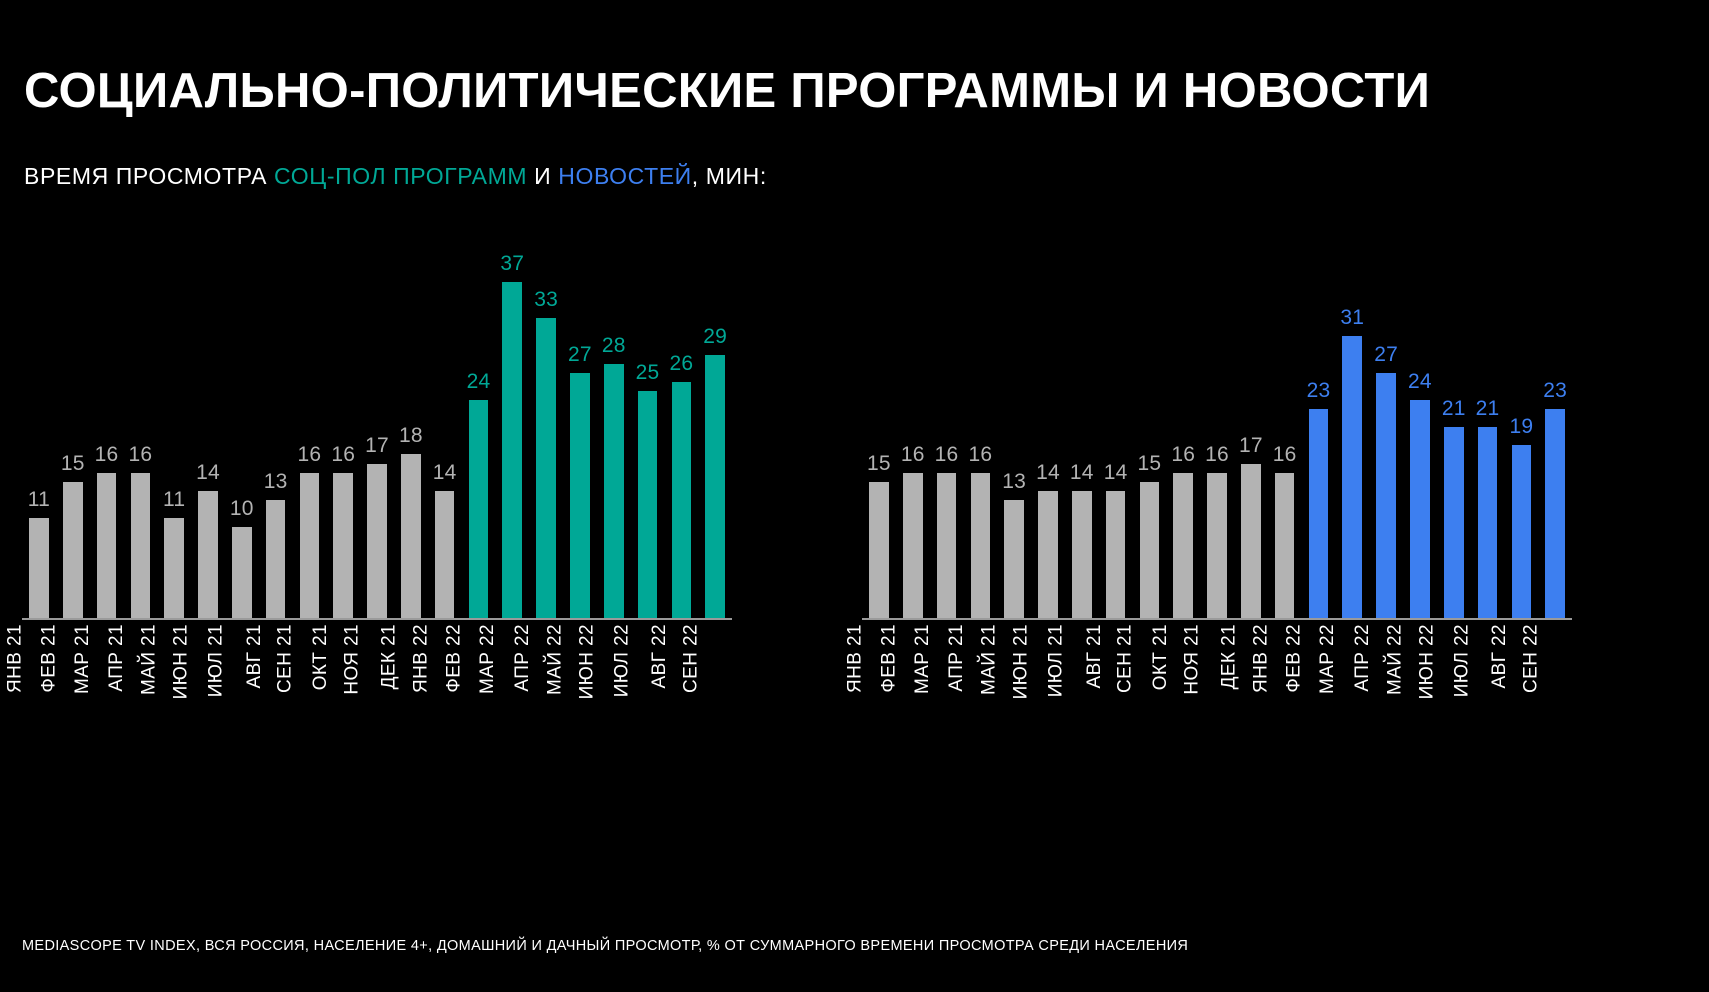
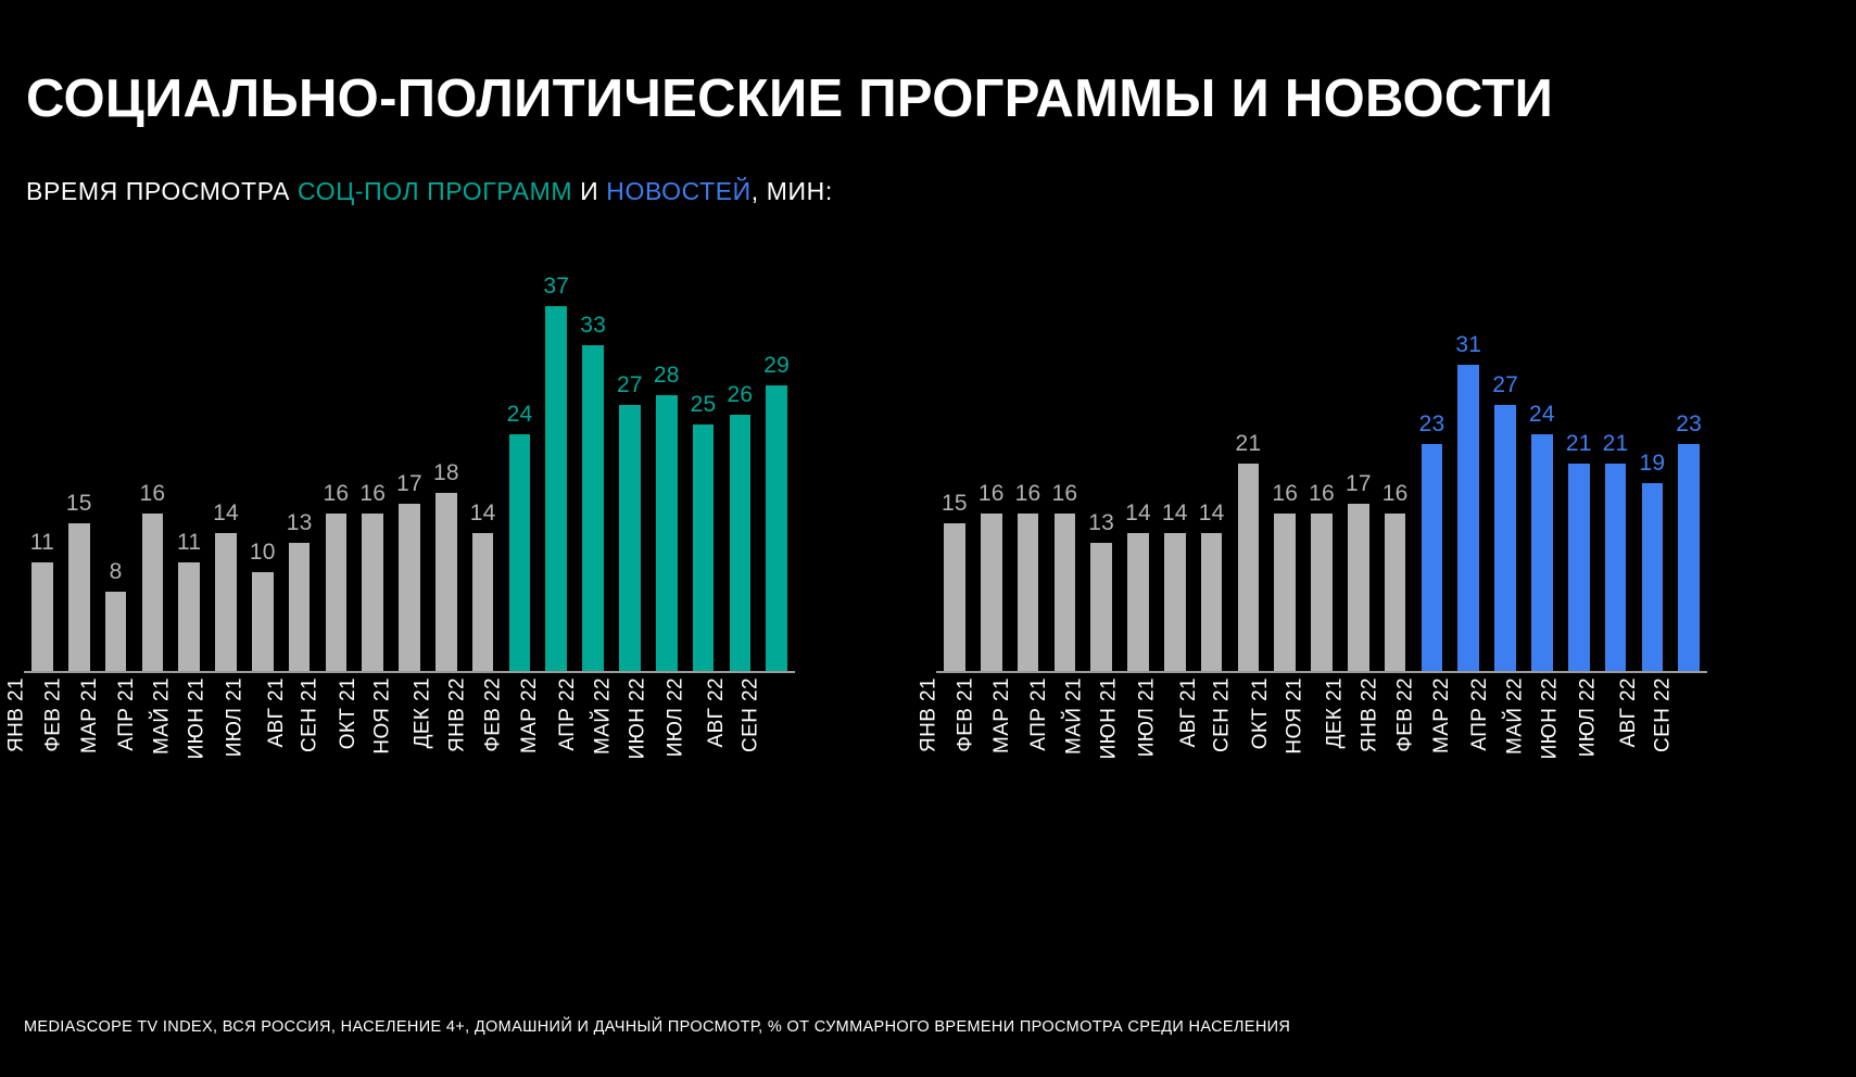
СОЦ-ПОЛ ПРОГРАММ/МАР 21: 16 -> 8
НОВОСТЕЙ/СЕН 21: 15 -> 21
